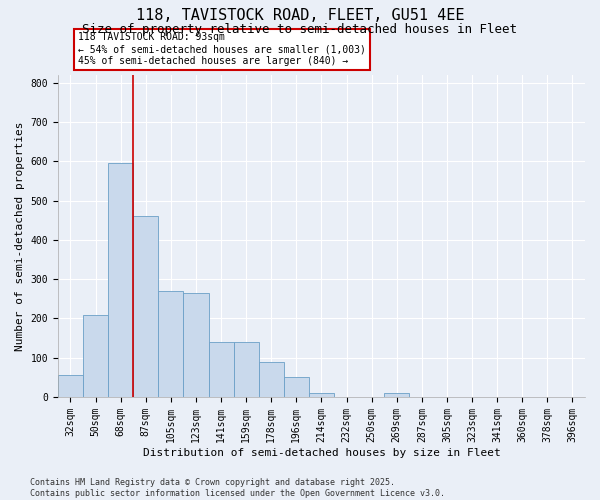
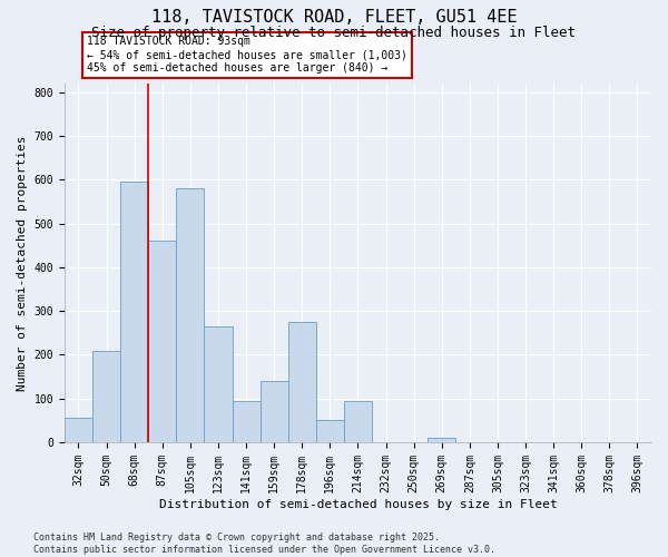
105sqm: 270 -> 580
141sqm: 140 -> 95
178sqm: 90 -> 275
214sqm: 10 -> 95
